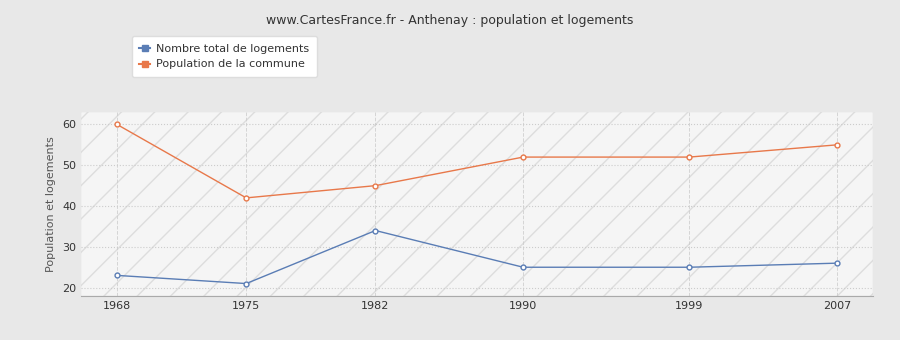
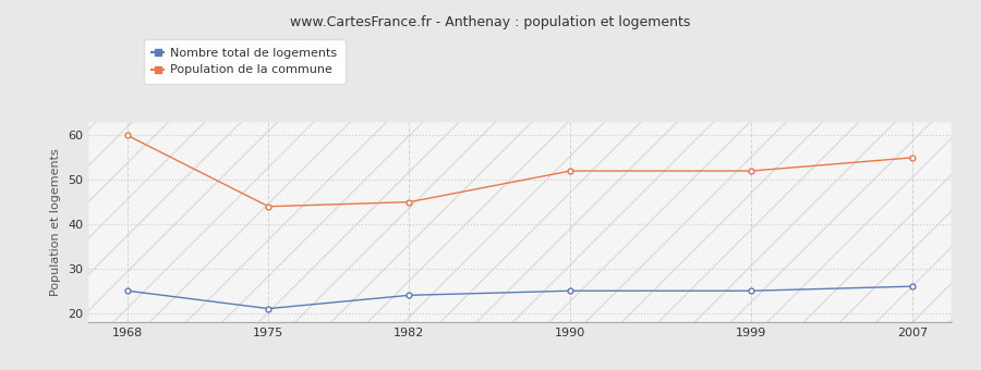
Nombre total de logements/1968: 23 -> 25
Population de la commune/1975: 42 -> 44
Nombre total de logements/1982: 34 -> 24
